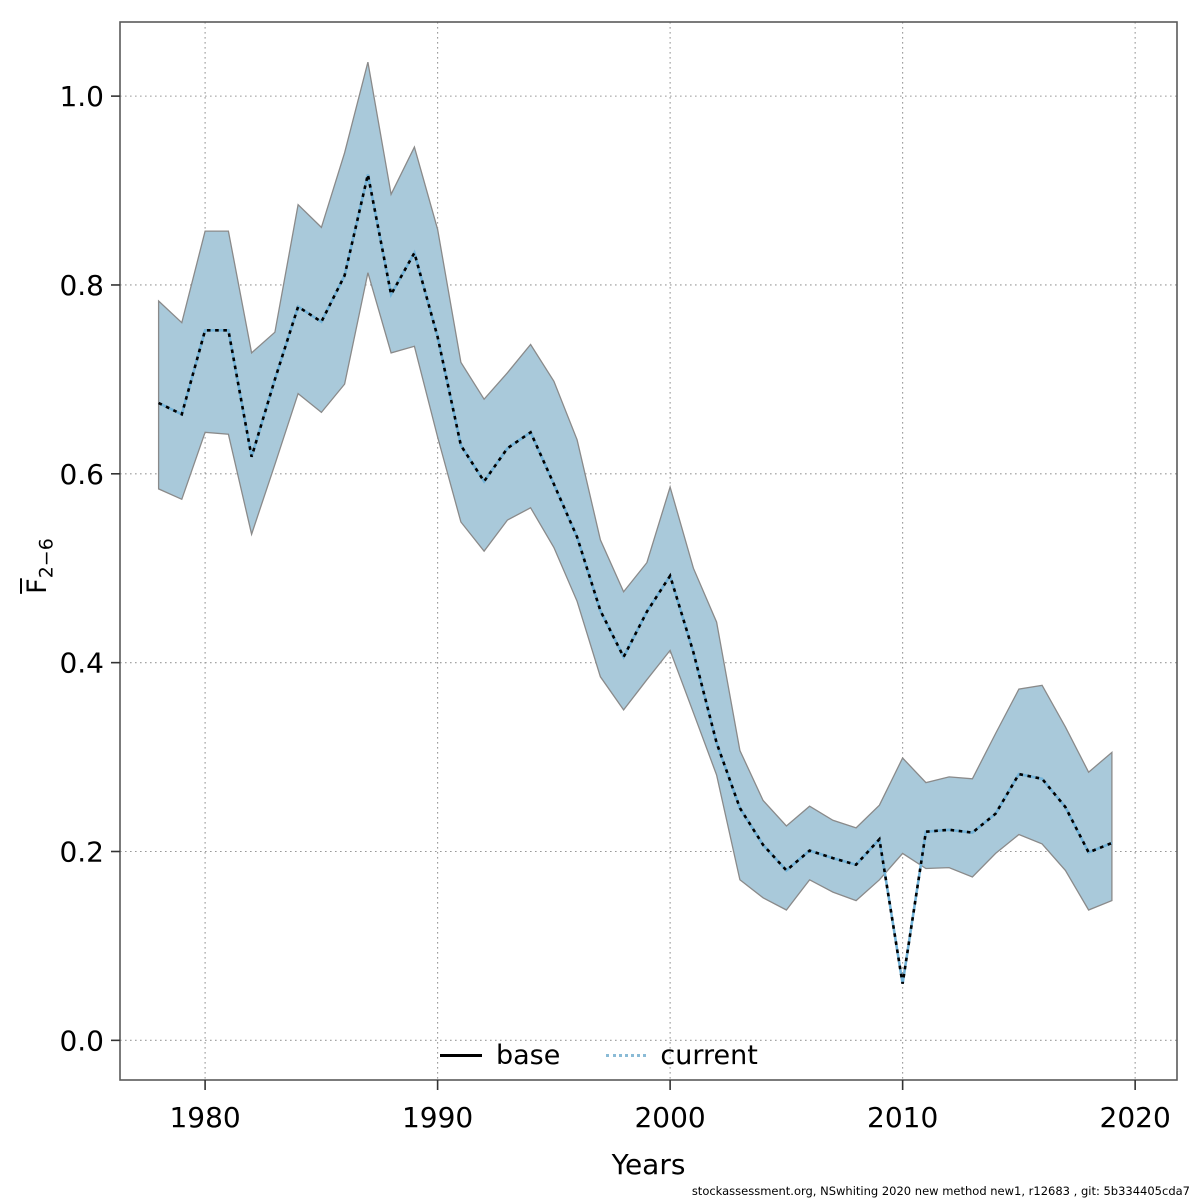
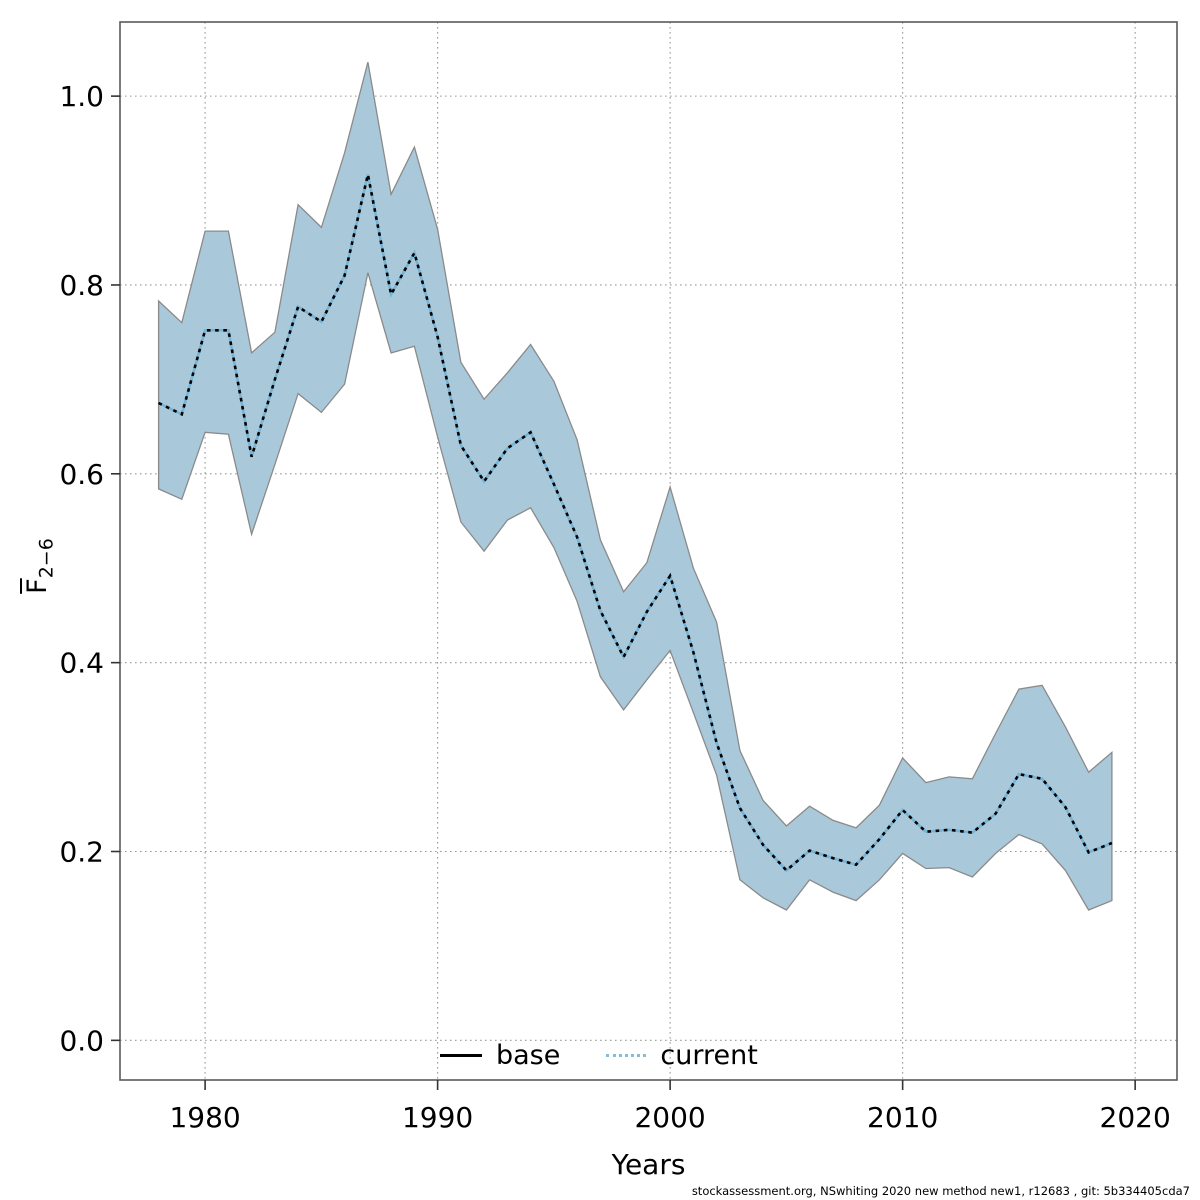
base/2010: 0.51 -> 0.24
current/2010: 0.06 -> 0.24
